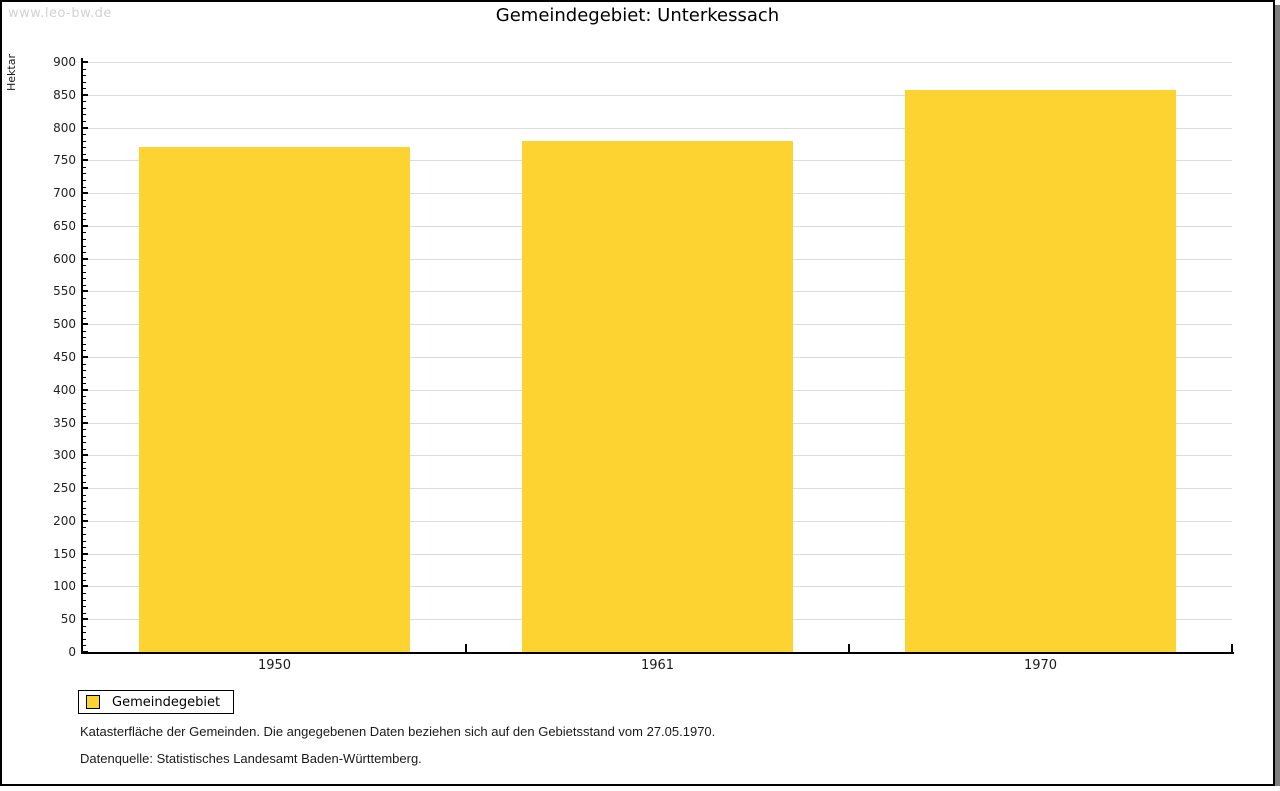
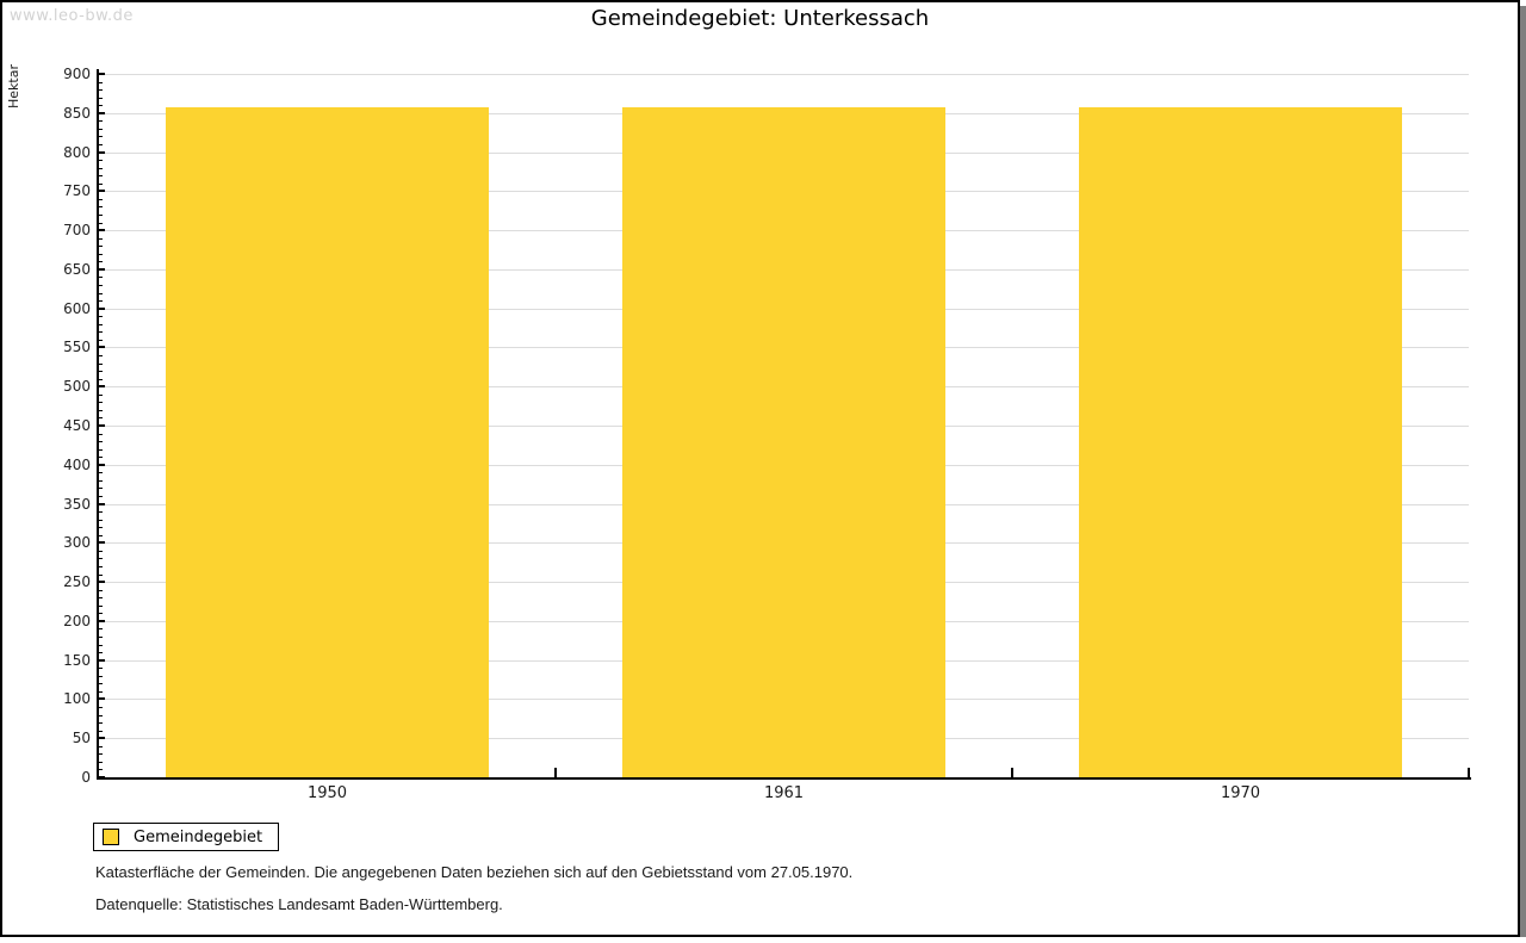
1950: 770 -> 860
1961: 780 -> 860
